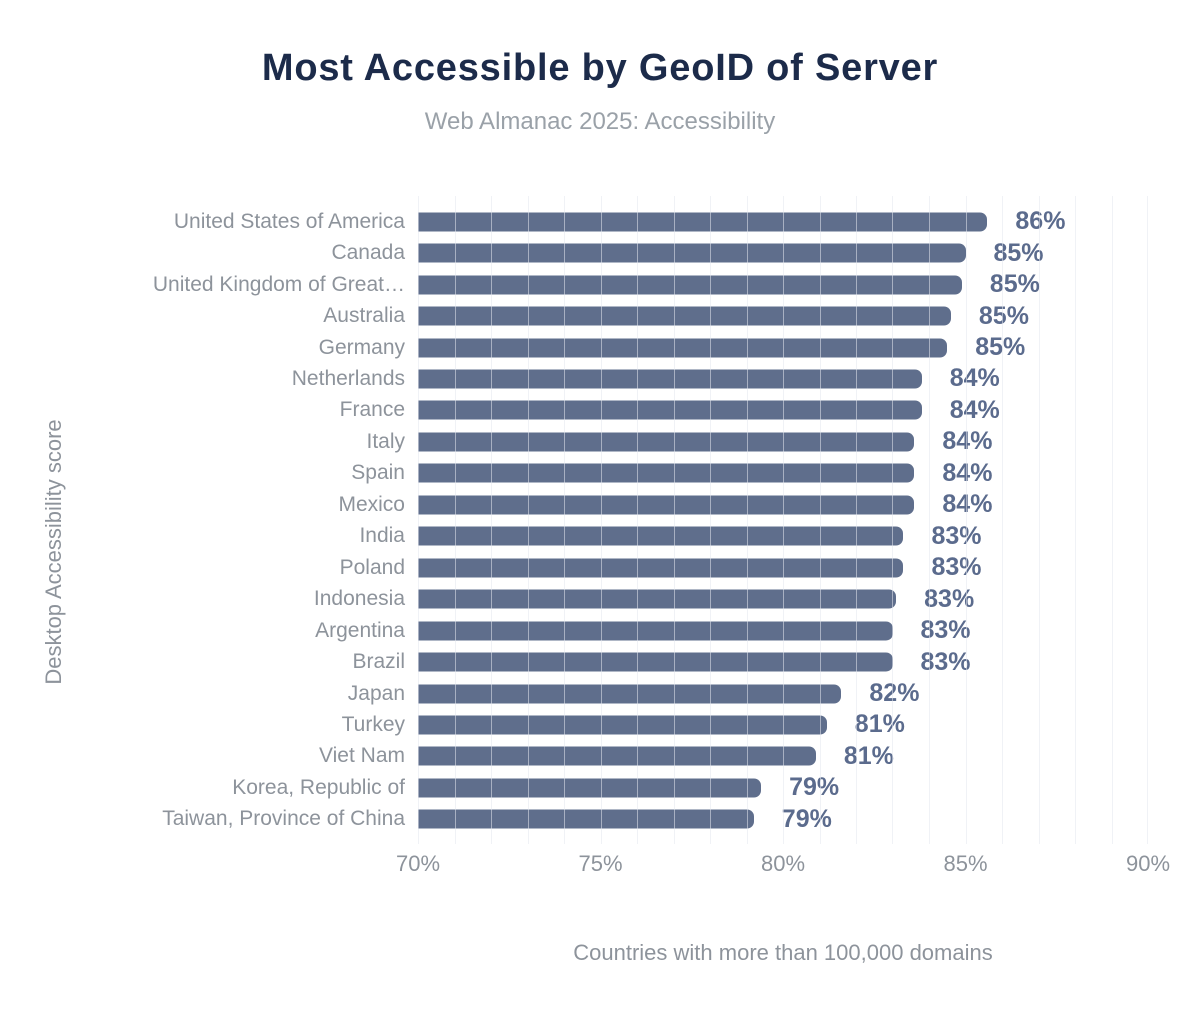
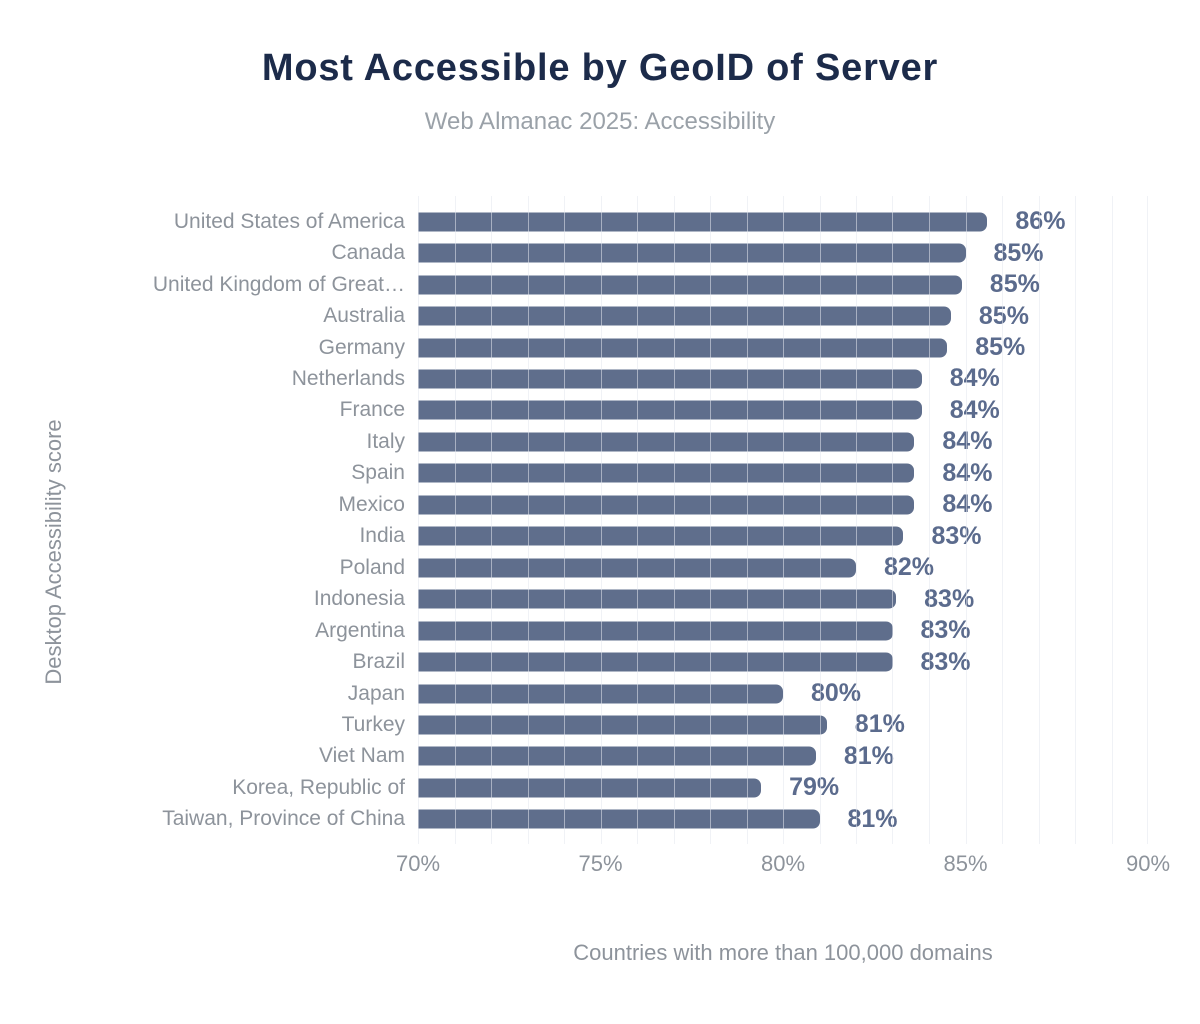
Poland: 83% -> 82%
Japan: 82% -> 80%
Taiwan, Province of China: 79% -> 81%
